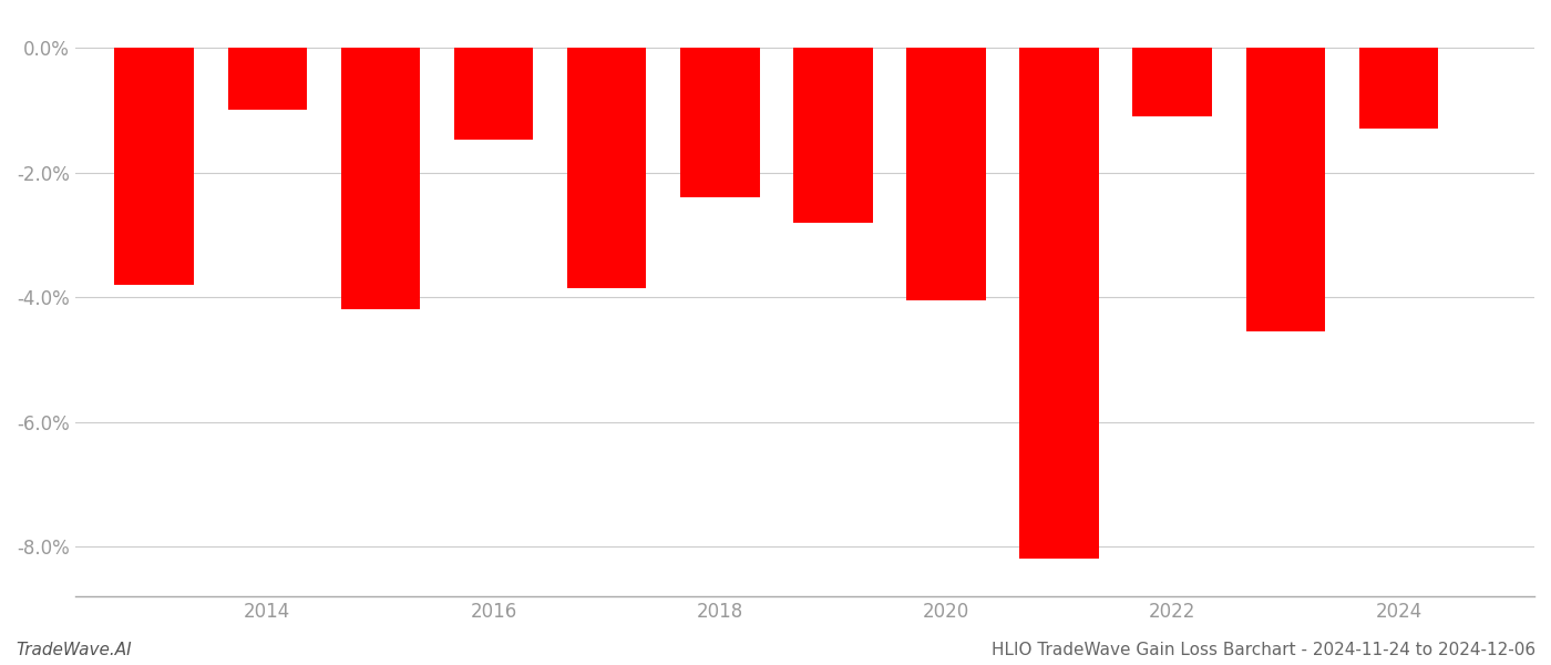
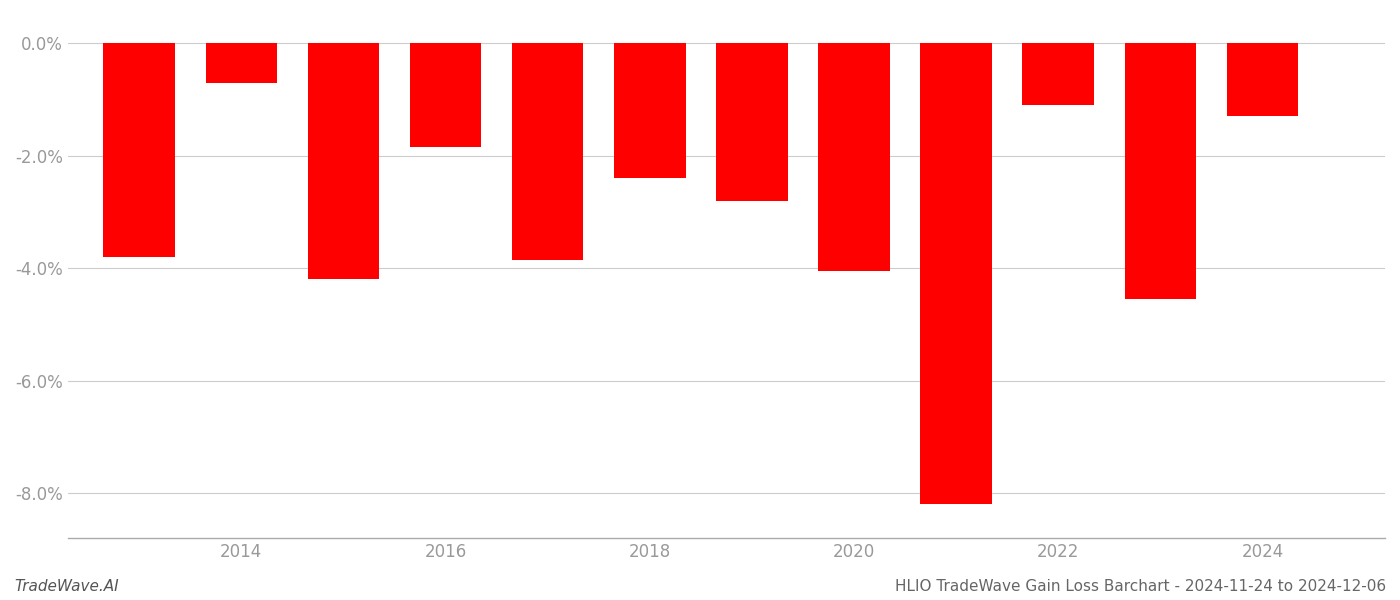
2014: -1.00% -> -0.70%
2016: -1.48% -> -1.85%
